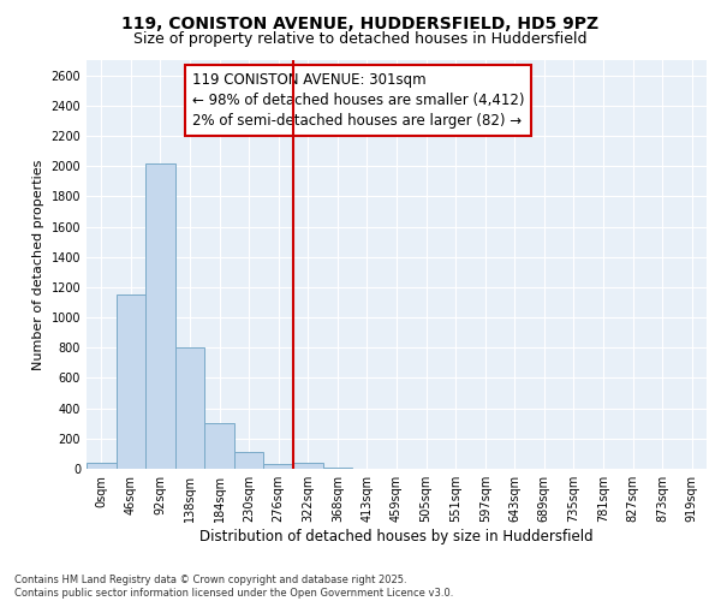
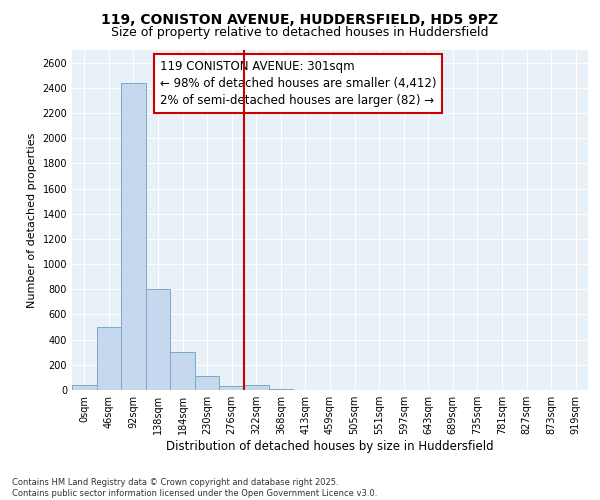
46sqm: 1150 -> 500
92sqm: 2020 -> 2440
